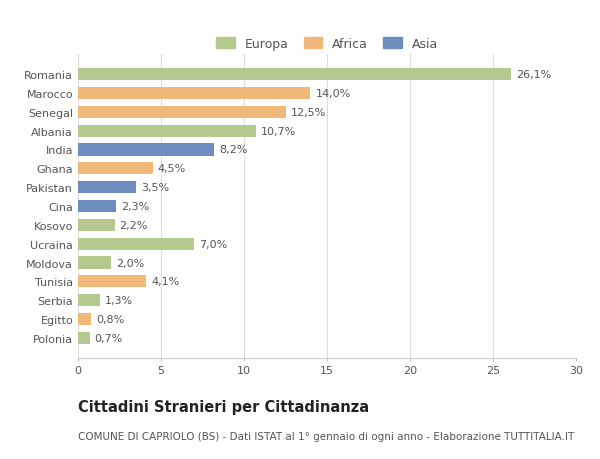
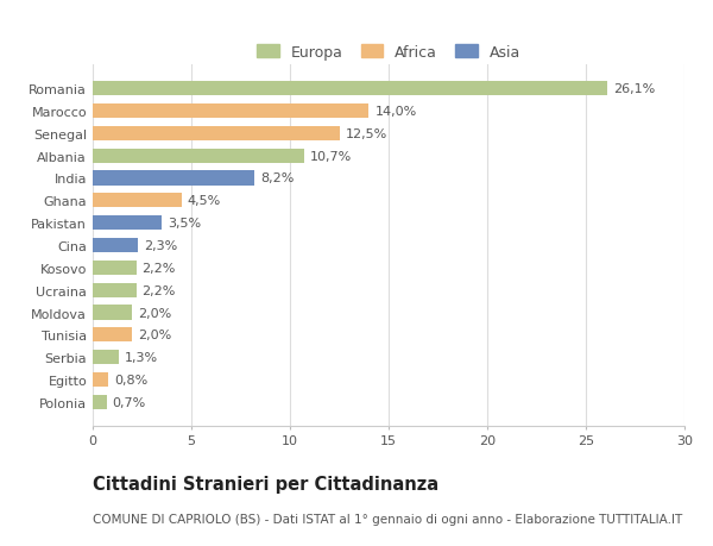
Ucraina: 7,0% -> 2,2%
Tunisia: 4,1% -> 2,0%
